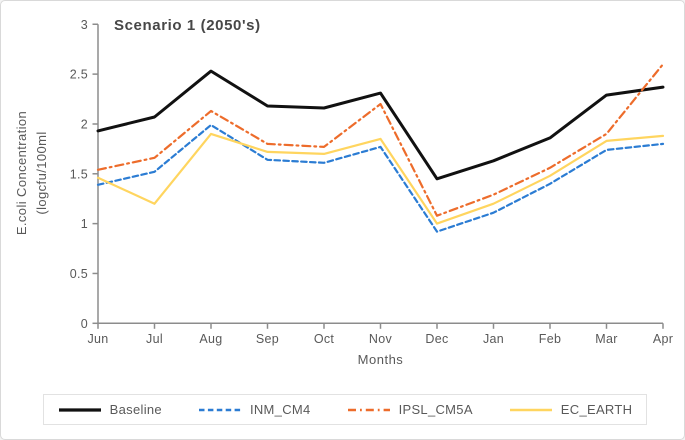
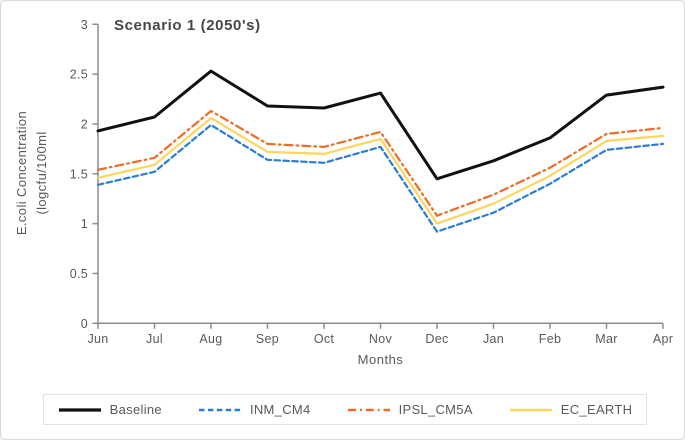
EC_EARTH/Jul: 1.2 -> 1.6
EC_EARTH/Aug: 1.9 -> 2.1
IPSL_CM5A/Nov: 2.2 -> 1.9
IPSL_CM5A/Apr: 2.6 -> 2.0
